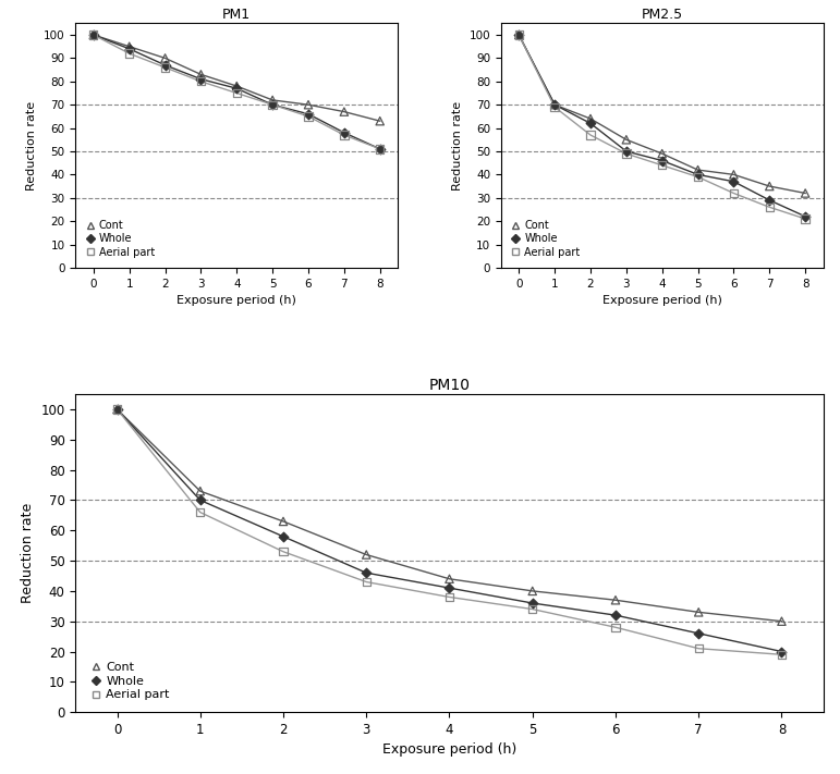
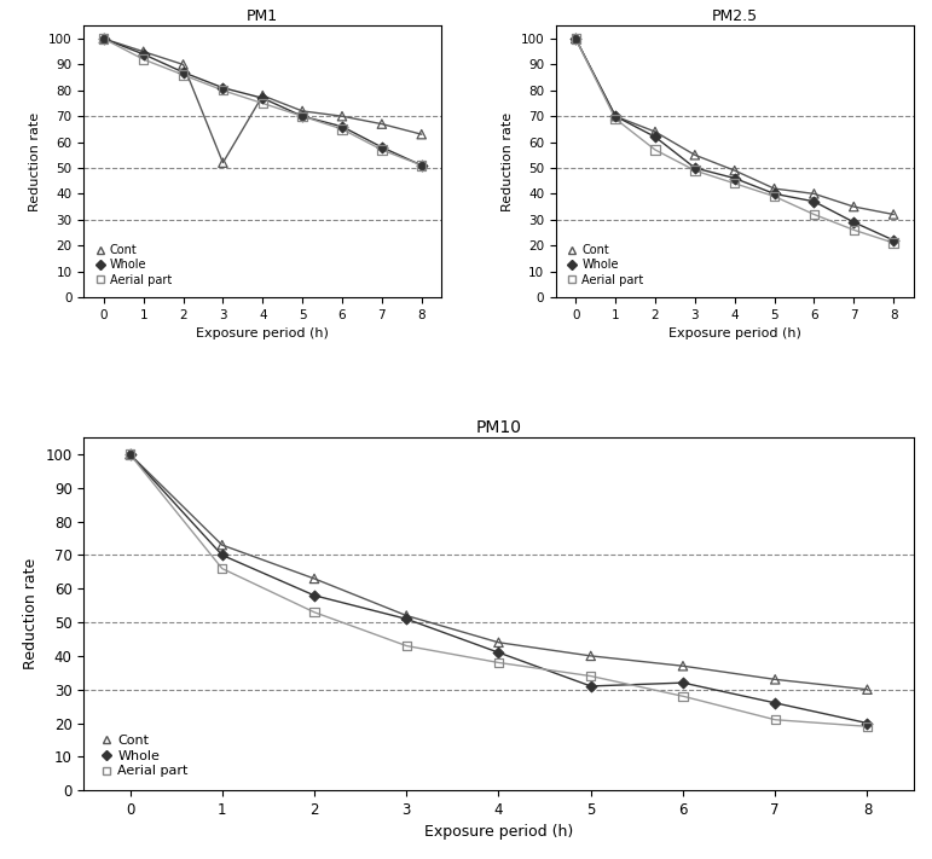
PM1/Cont/3: 83 -> 52
PM10/Whole/3: 46 -> 51
PM10/Whole/5: 36 -> 31
